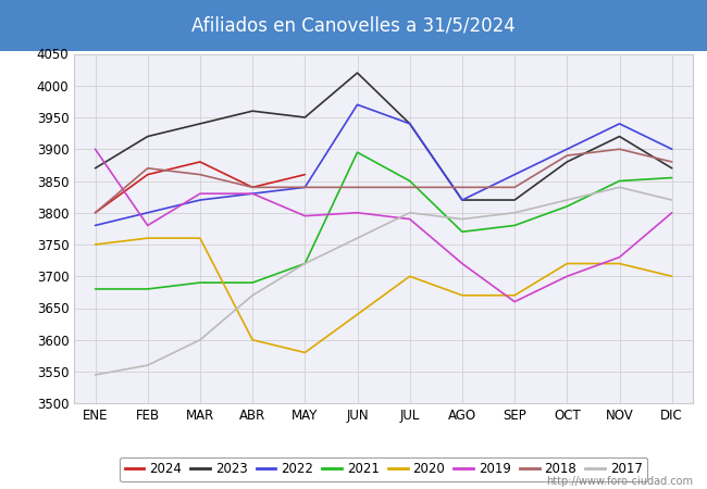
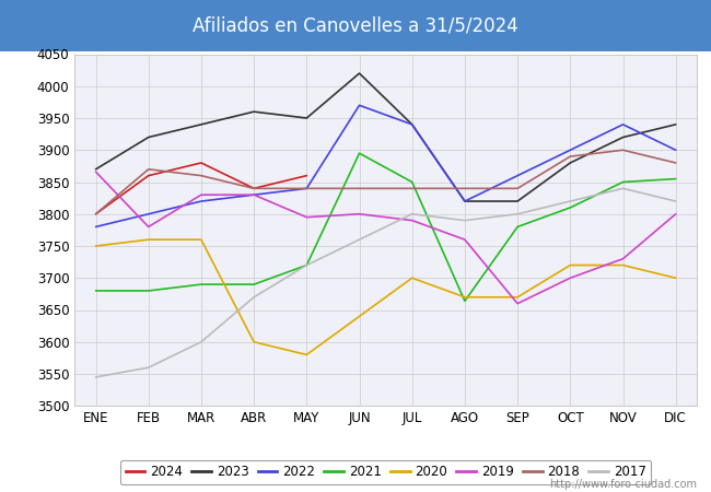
2019/ENE: 3900 -> 3866
2021/AGO: 3770 -> 3664
2019/AGO: 3720 -> 3760
2023/DIC: 3870 -> 3940
